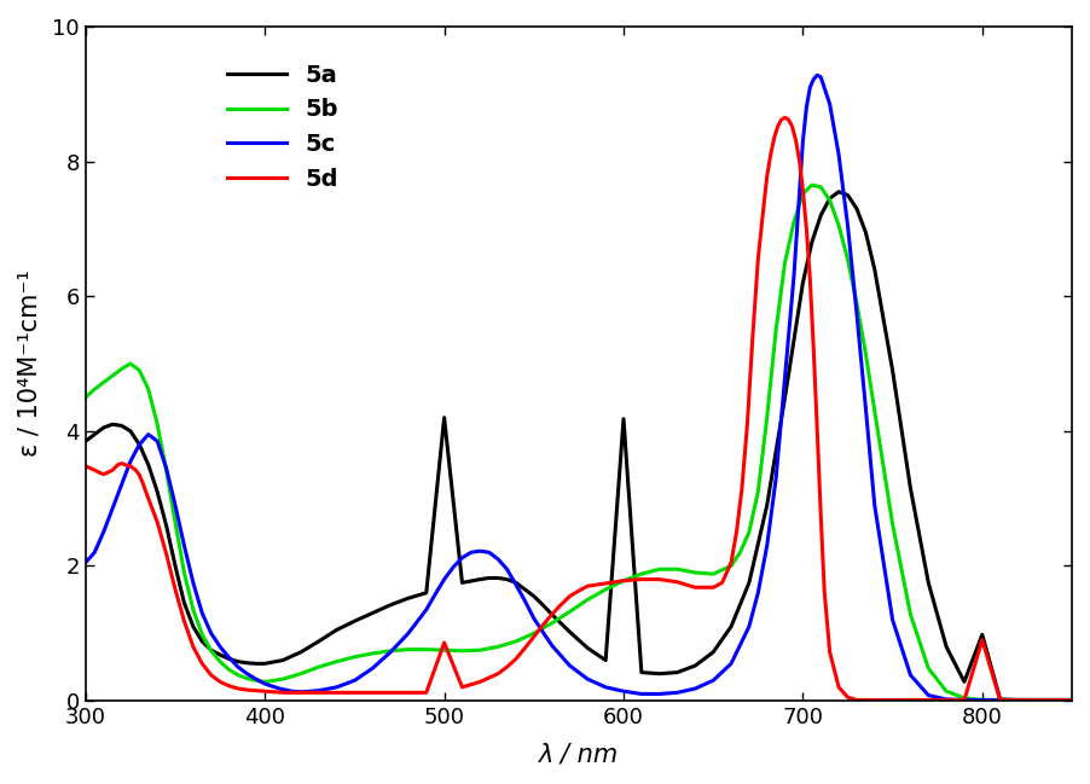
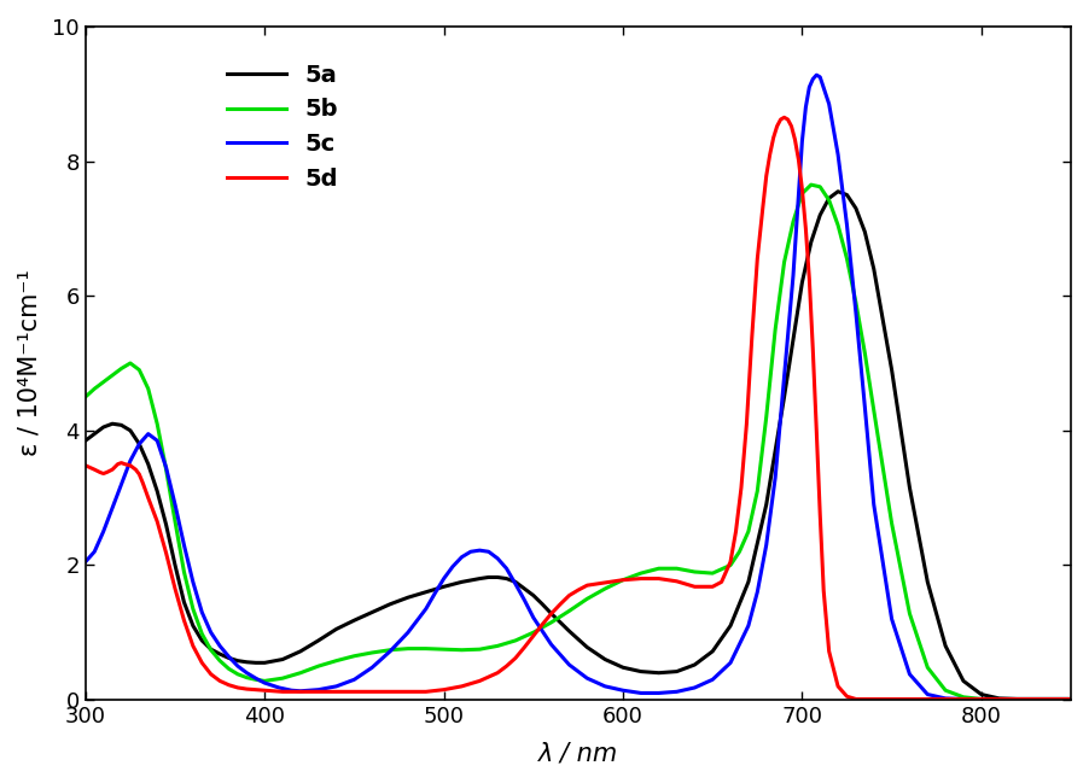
5a/500: 4.20 -> 1.68
5d/500: 0.86 -> 0.15
5a/600: 4.18 -> 0.48
5a/800: 0.98 -> 0.08
5d/800: 0.90 -> 0.01
